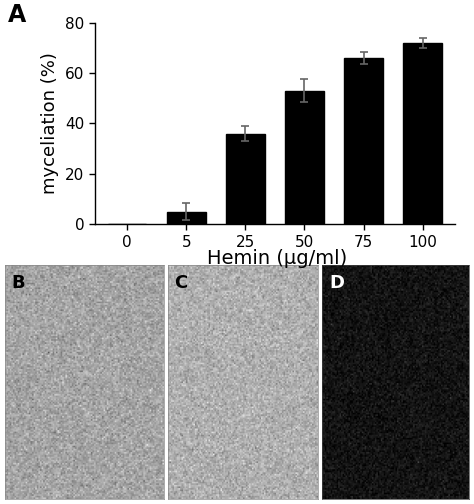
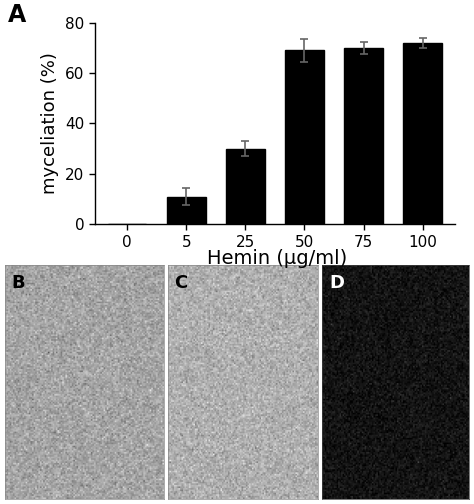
5: 5 -> 11
25: 36 -> 30
50: 53 -> 69
75: 66 -> 70
